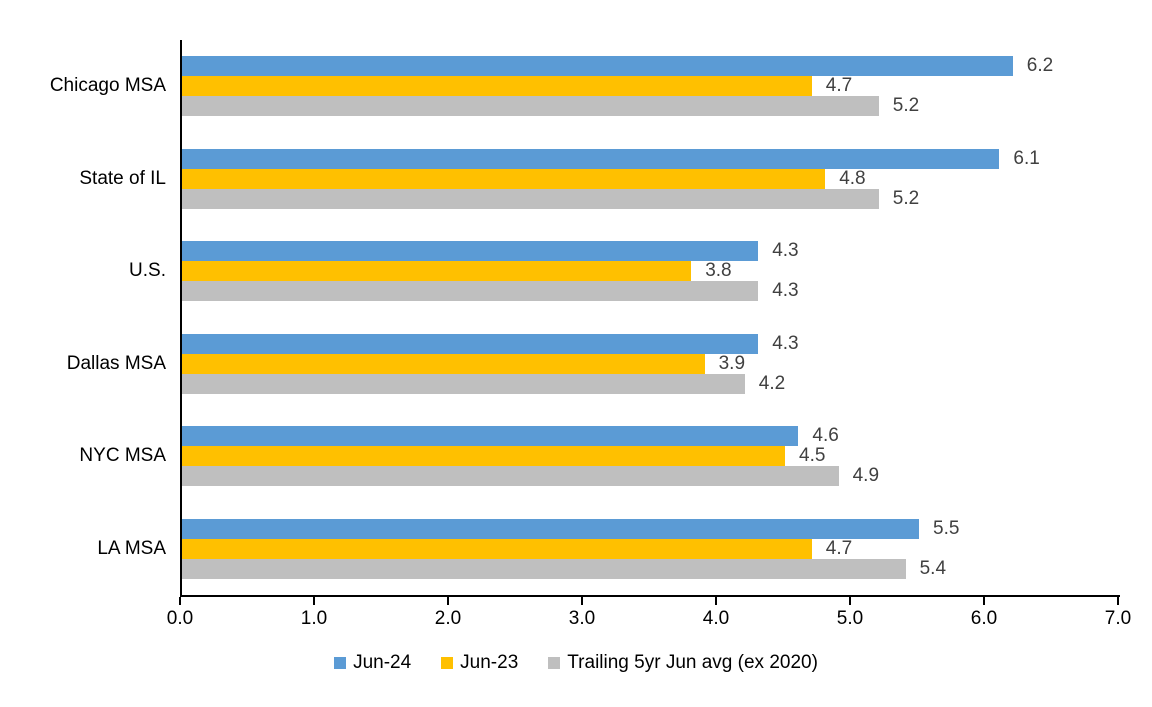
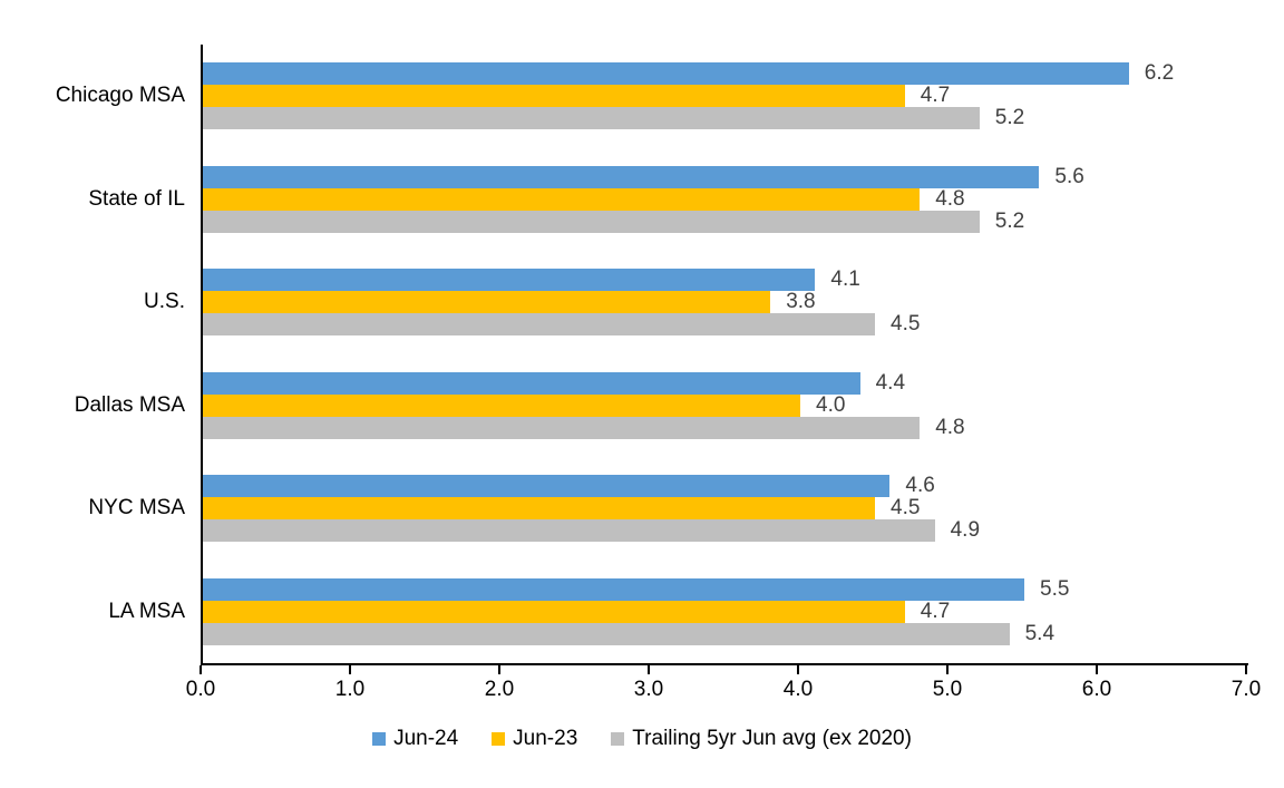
Jun-24/State of IL: 6.1 -> 5.6
Jun-24/U.S.: 4.3 -> 4.1
Trailing 5yr Jun avg (ex 2020)/U.S.: 4.3 -> 4.5
Jun-24/Dallas MSA: 4.3 -> 4.4
Jun-23/Dallas MSA: 3.9 -> 4.0
Trailing 5yr Jun avg (ex 2020)/Dallas MSA: 4.2 -> 4.8
